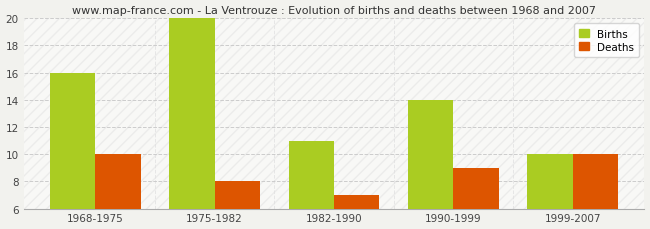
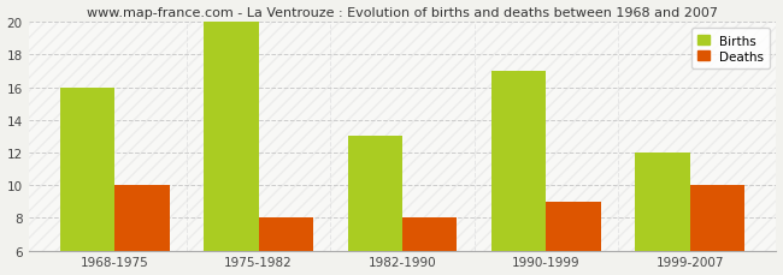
Births/1982-1990: 11 -> 13
Deaths/1982-1990: 7 -> 8
Births/1990-1999: 14 -> 17
Births/1999-2007: 10 -> 12
